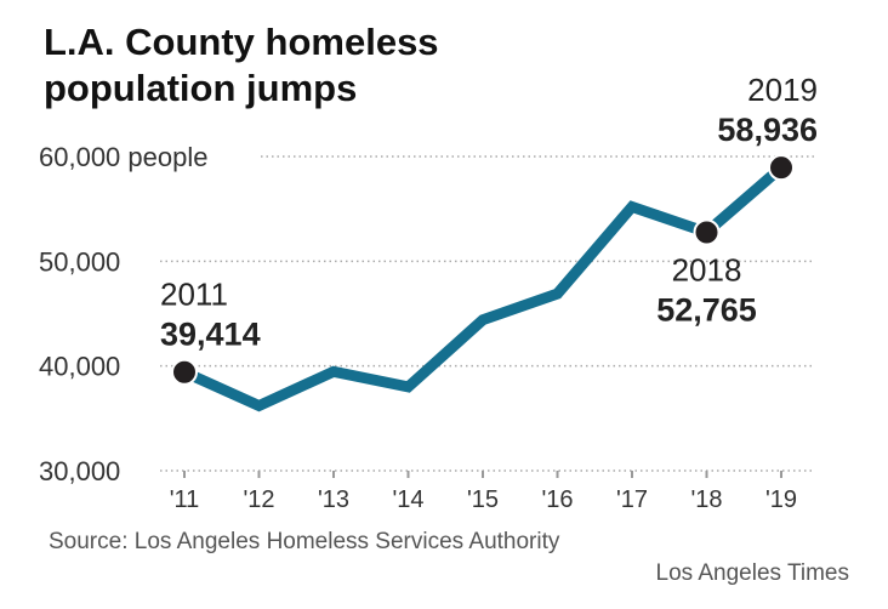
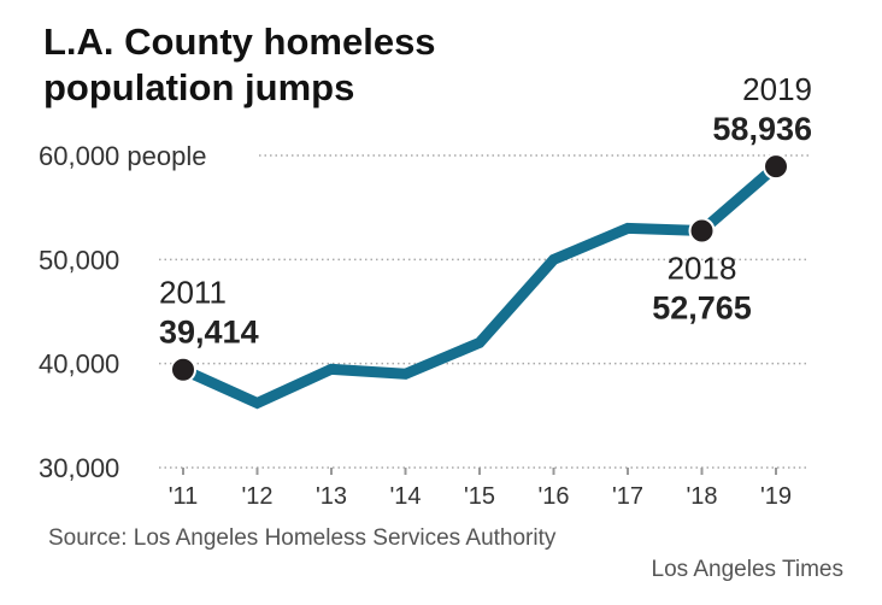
'14: 38000 -> 39000
'15: 44000 -> 42000
'16: 47000 -> 50000
'17: 55000 -> 53000
